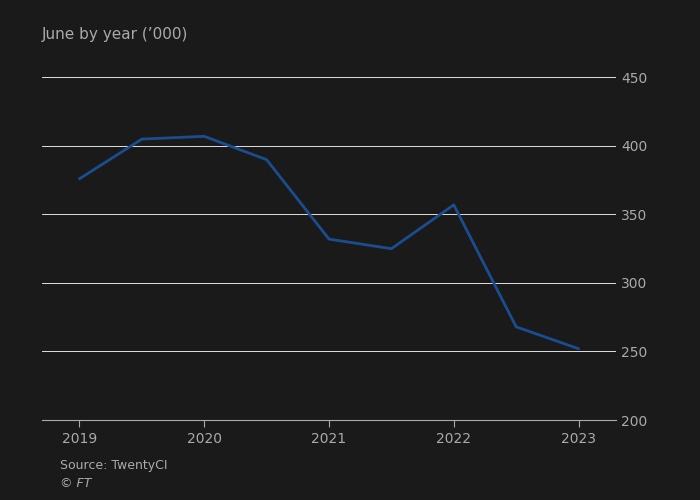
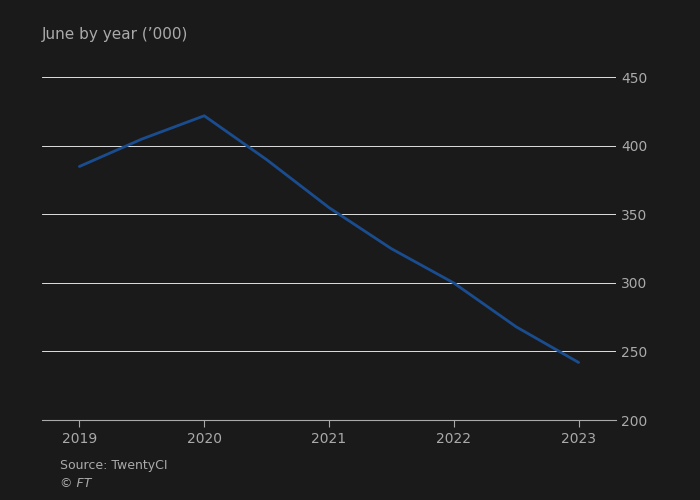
2019: 376 -> 385
2020: 407 -> 422
2021: 332 -> 355
2022: 357 -> 300
2023: 252 -> 242
